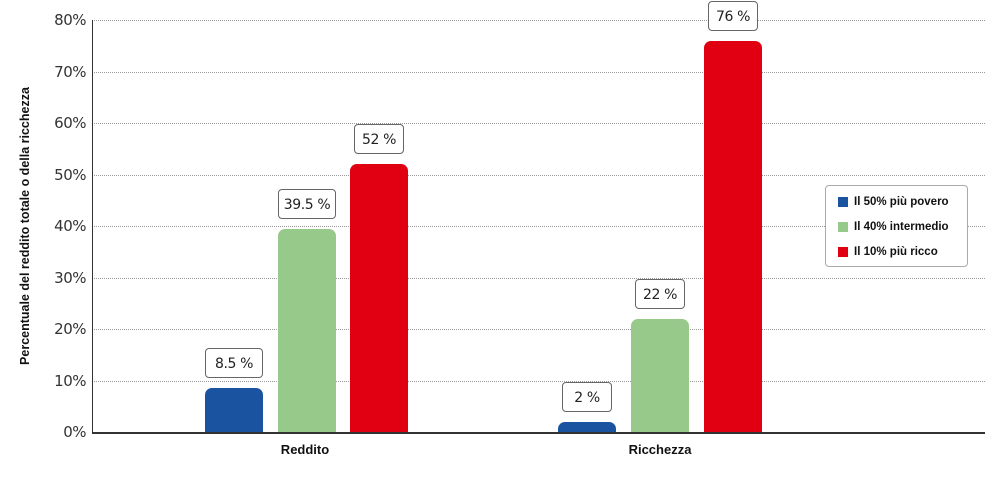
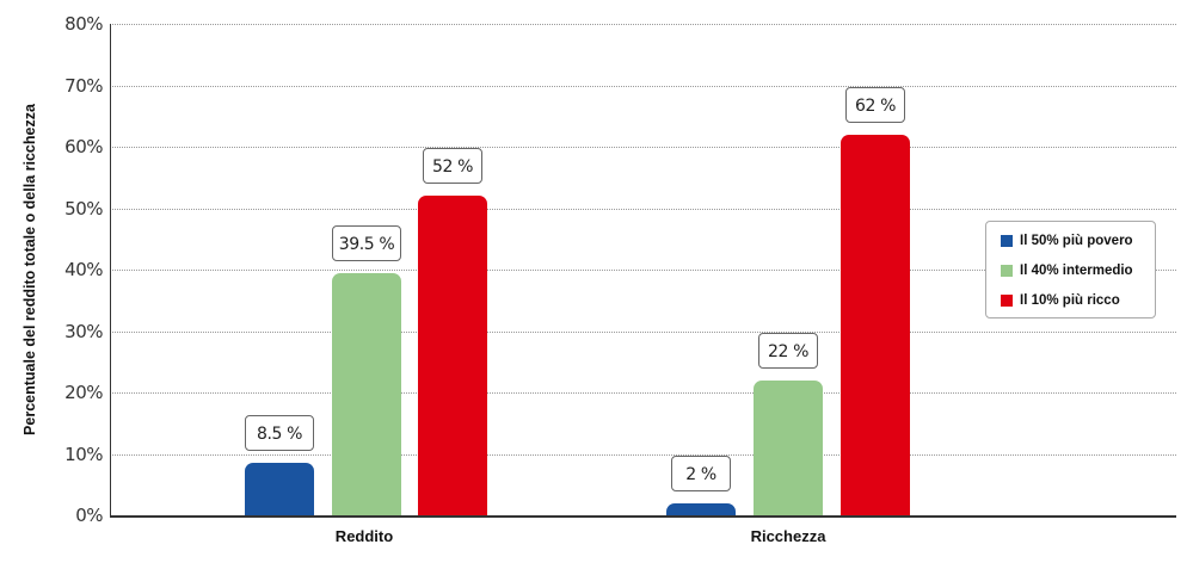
Il 10% più ricco/Ricchezza: 76 -> 62
